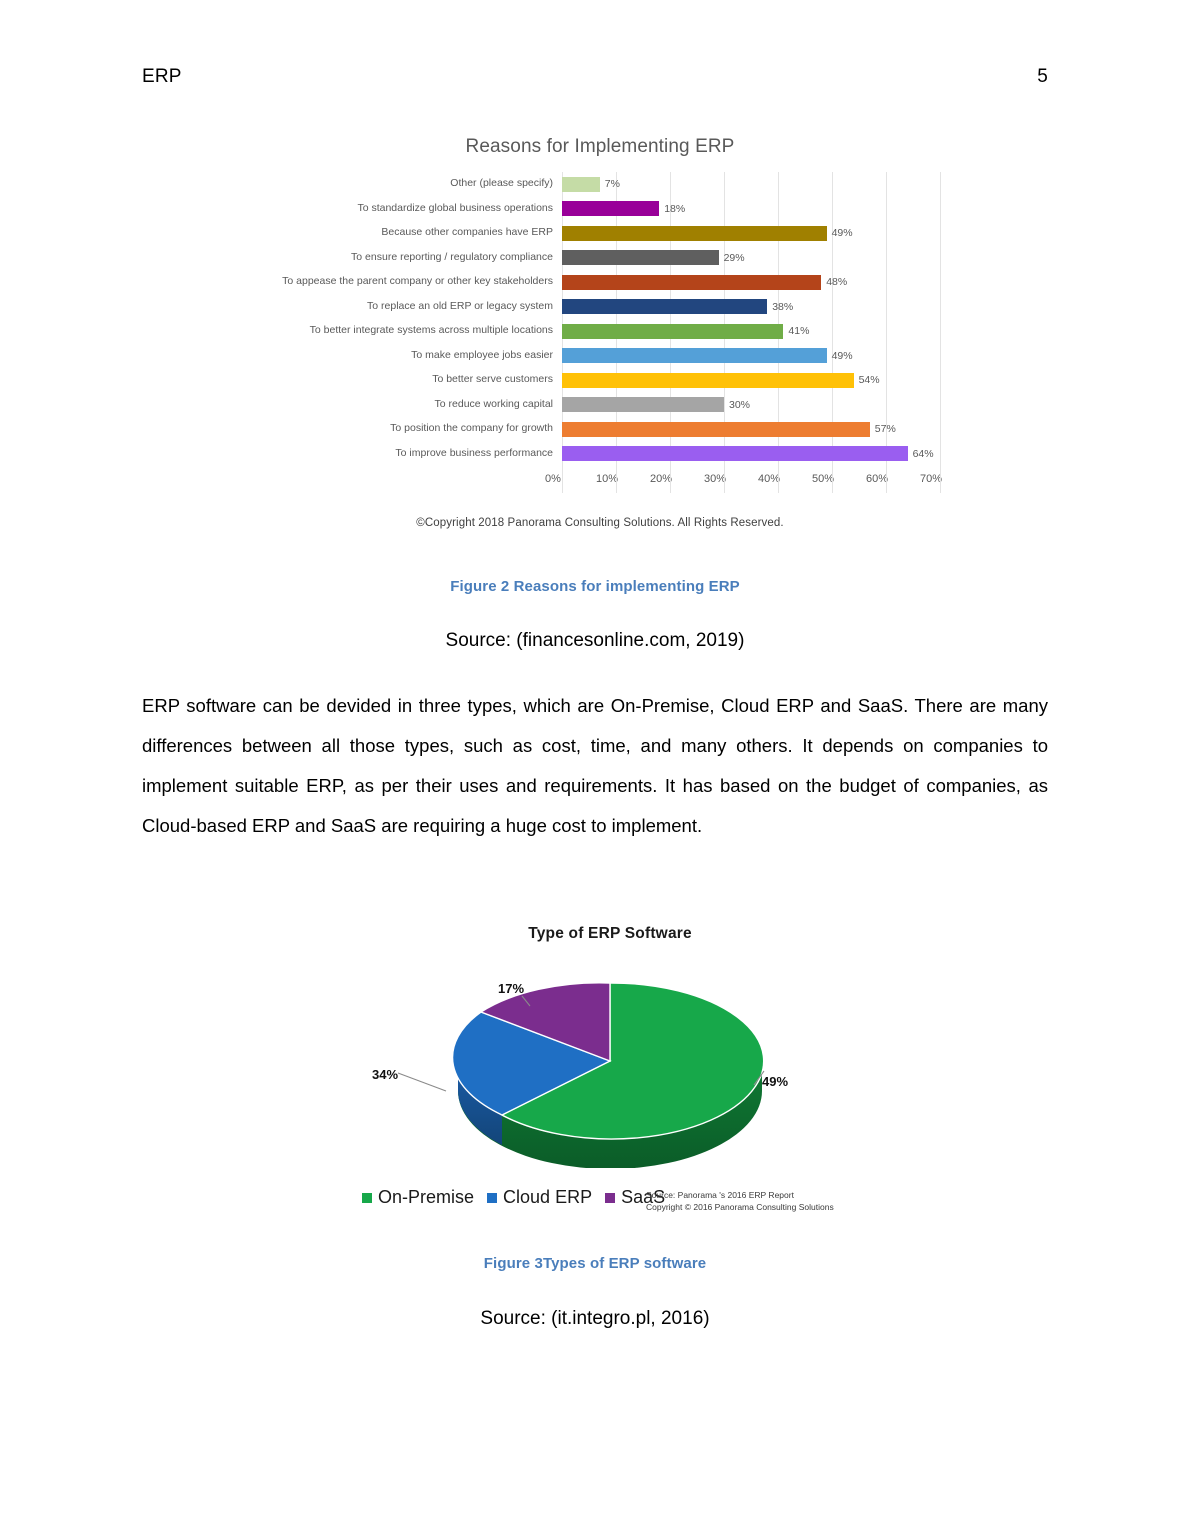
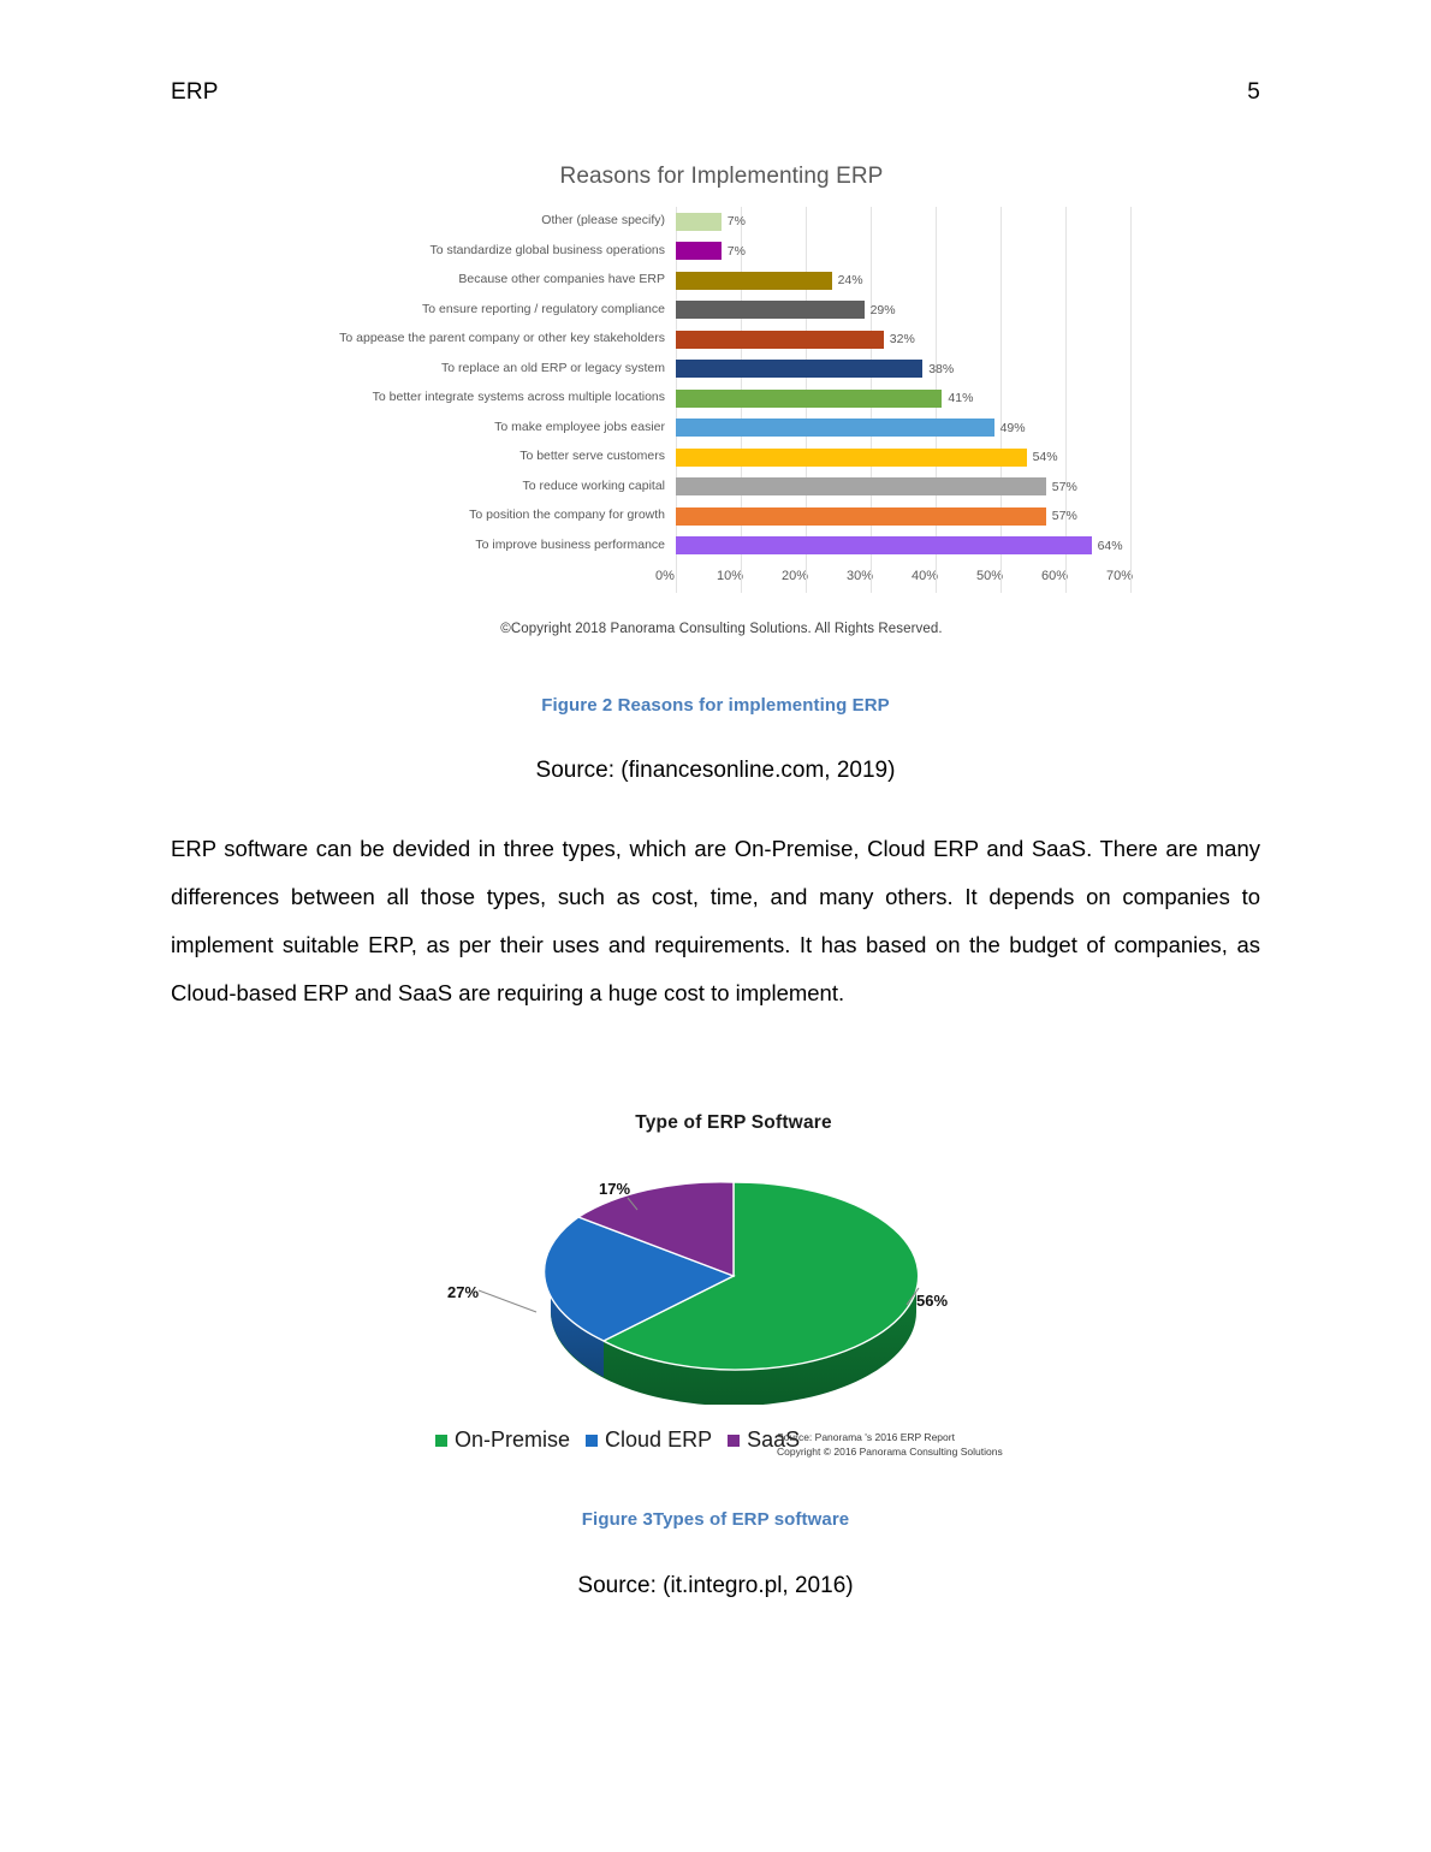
Reasons for Implementing ERP/To standardize global business operations: 18% -> 7%
Reasons for Implementing ERP/Because other companies have ERP: 49% -> 24%
Reasons for Implementing ERP/To appease the parent company or other key stakeholders: 48% -> 32%
Reasons for Implementing ERP/To reduce working capital: 30% -> 57%
Type of ERP Software/On-Premise: 49% -> 56%
Type of ERP Software/Cloud ERP: 34% -> 27%
